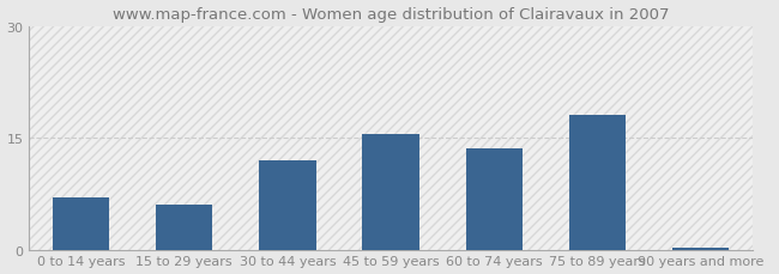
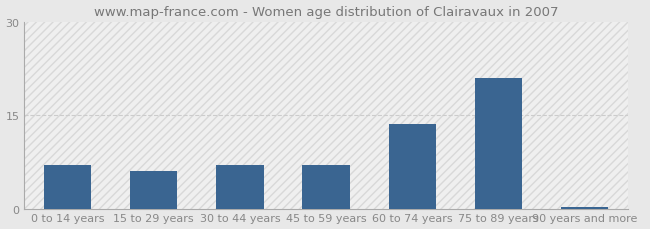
30 to 44 years: 12.0 -> 7.0
45 to 59 years: 15.5 -> 7.0
75 to 89 years: 18.0 -> 21.0
